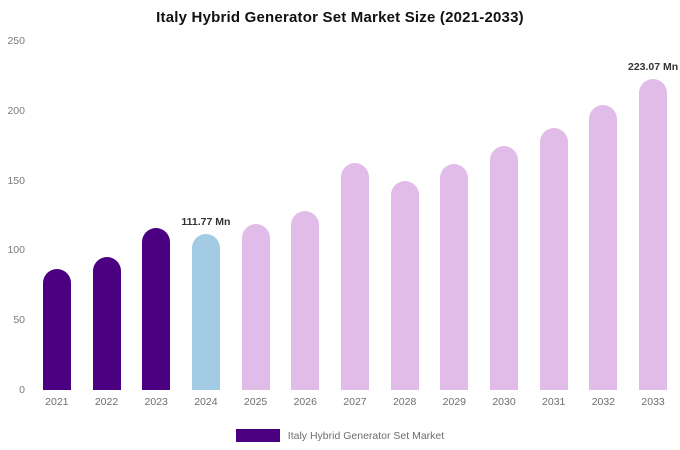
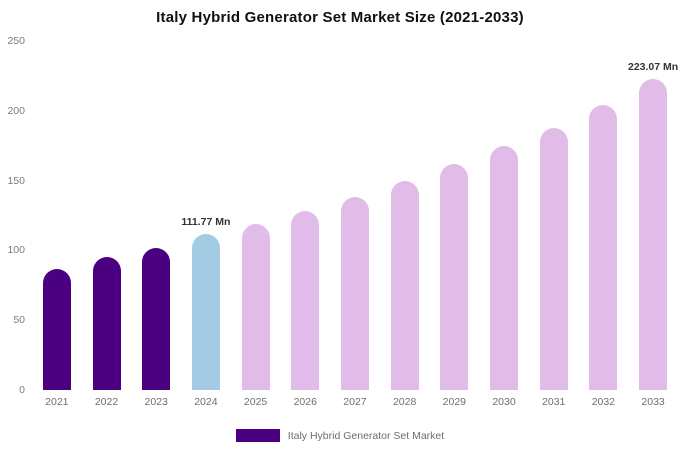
2023: 116 -> 102
2027: 163 -> 138
